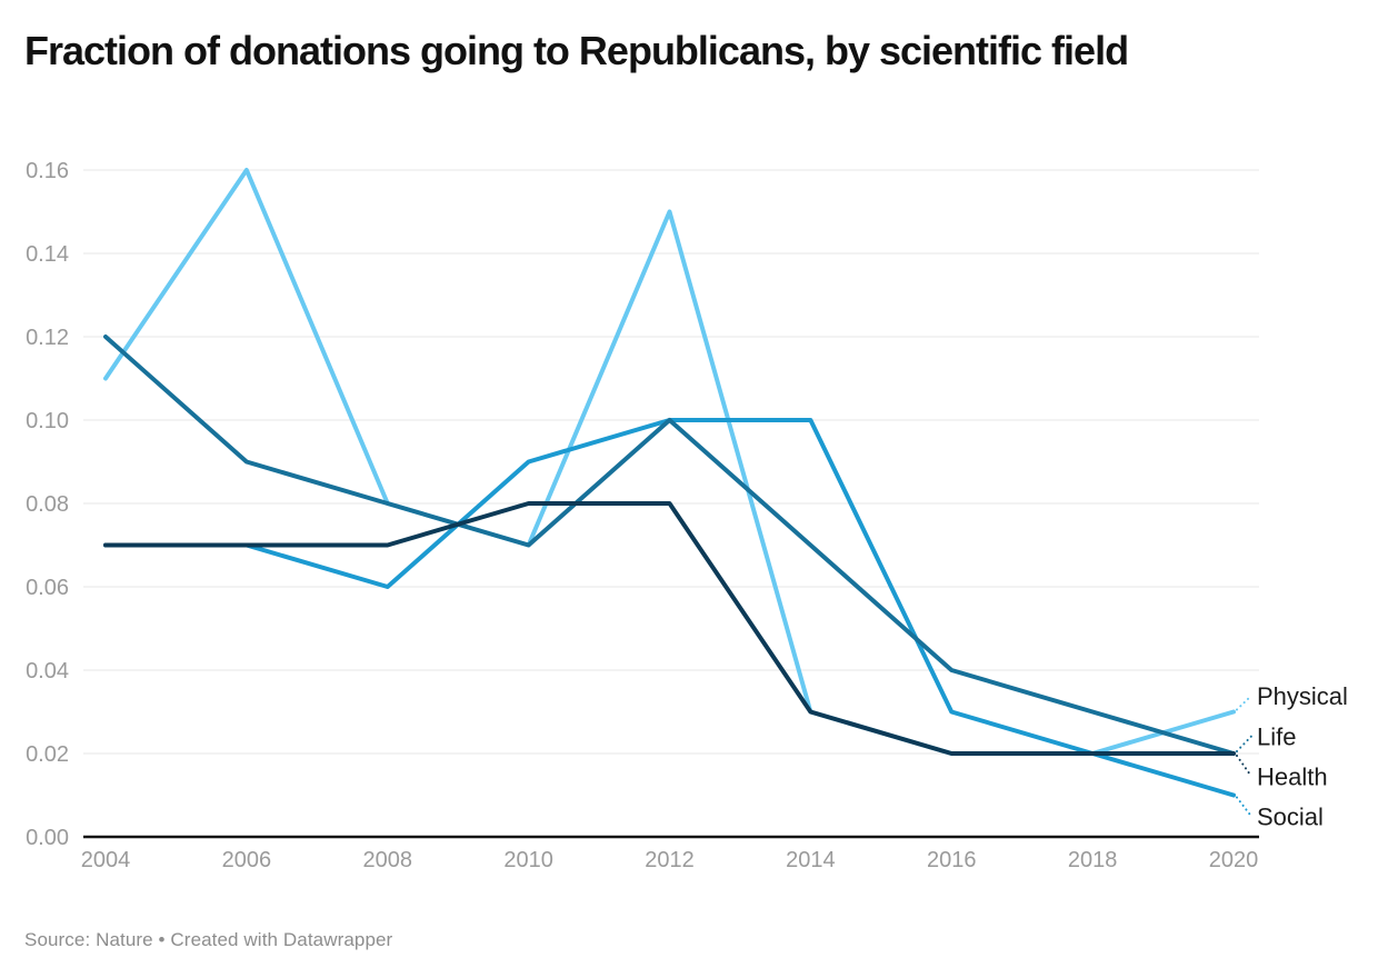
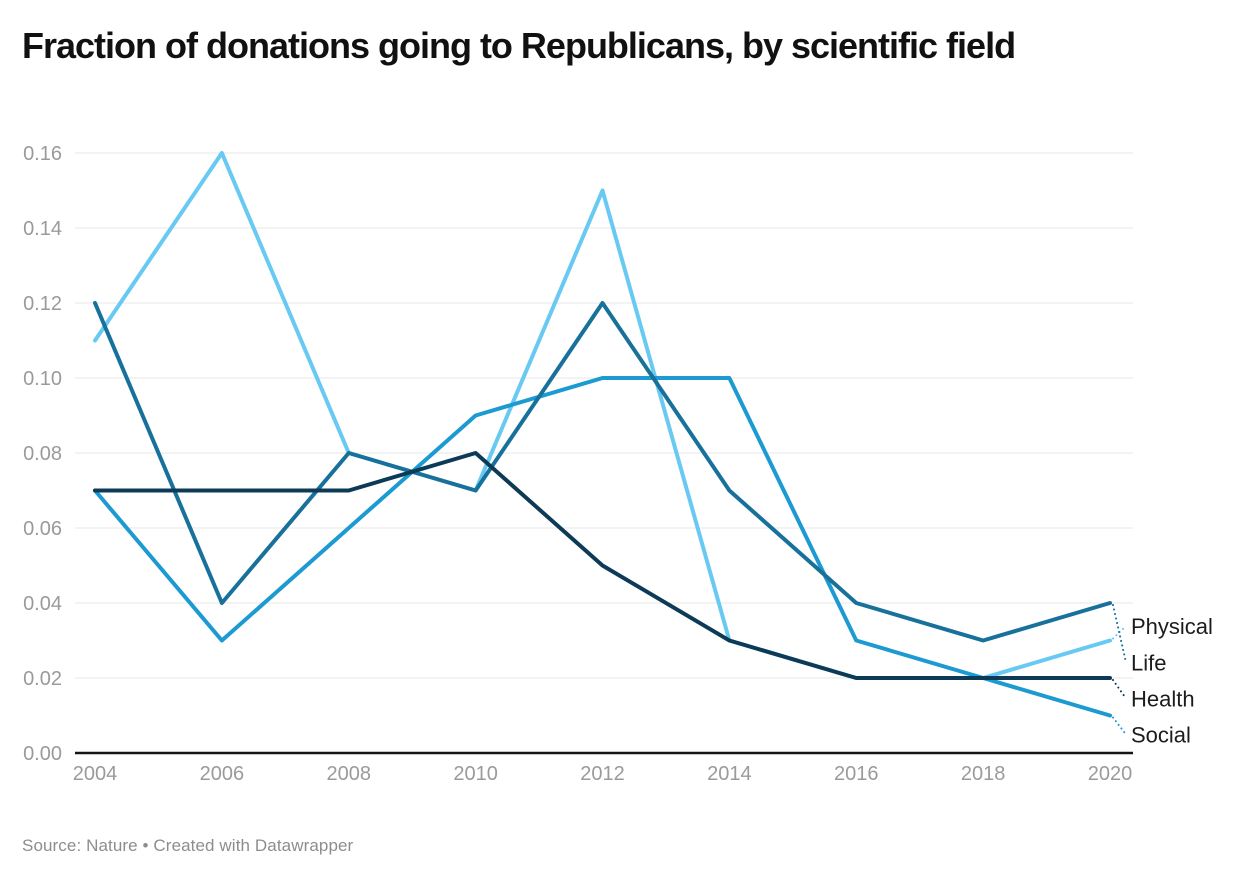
Social/2006: 0.07 -> 0.03
Life/2006: 0.09 -> 0.04
Life/2012: 0.10 -> 0.12
Health/2012: 0.08 -> 0.05
Life/2020: 0.02 -> 0.04
